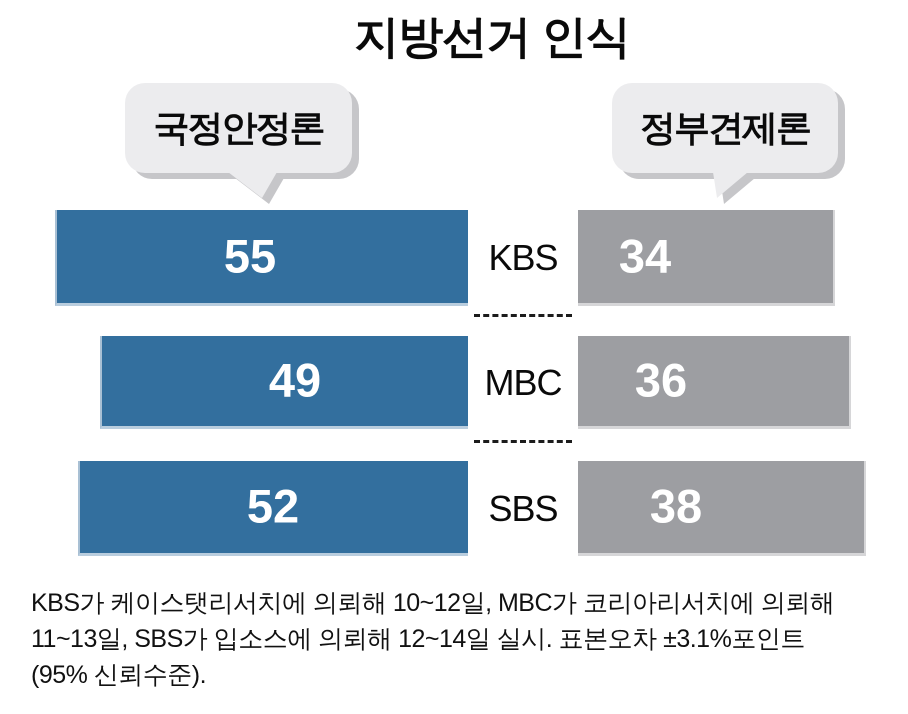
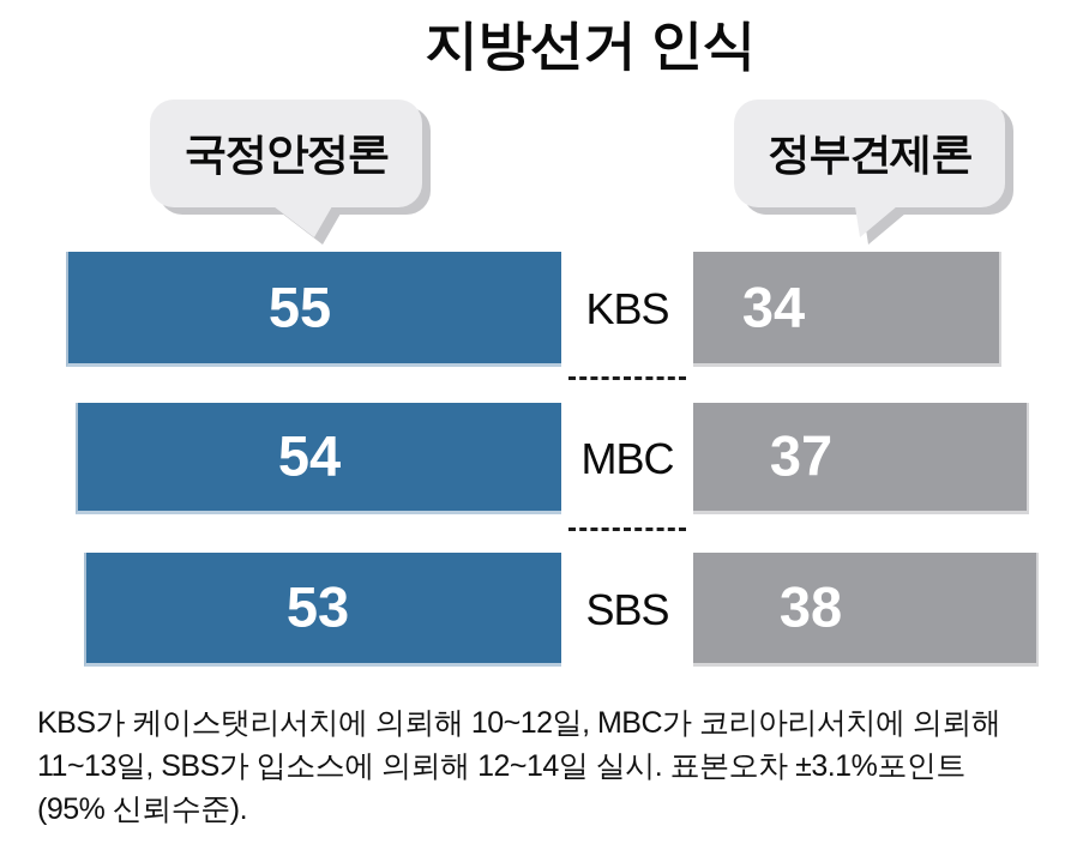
국정안정론/MBC: 49 -> 54
정부견제론/MBC: 36 -> 37
국정안정론/SBS: 52 -> 53
